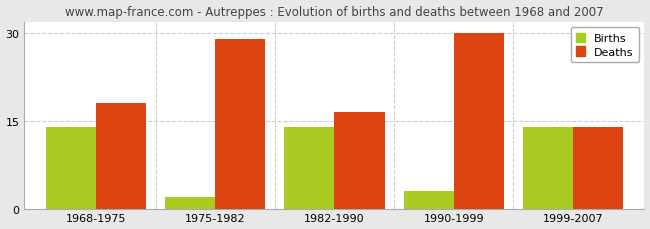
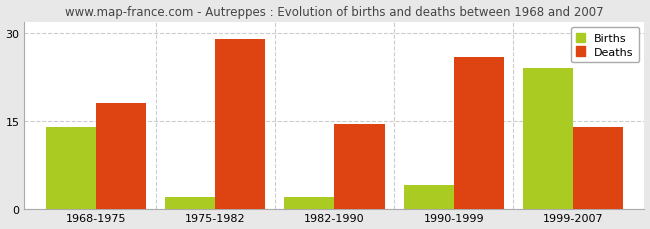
Births/1982-1990: 14 -> 2
Deaths/1982-1990: 16.5 -> 14.4
Births/1990-1999: 3 -> 4
Deaths/1990-1999: 30.0 -> 26.0
Births/1999-2007: 14 -> 24
